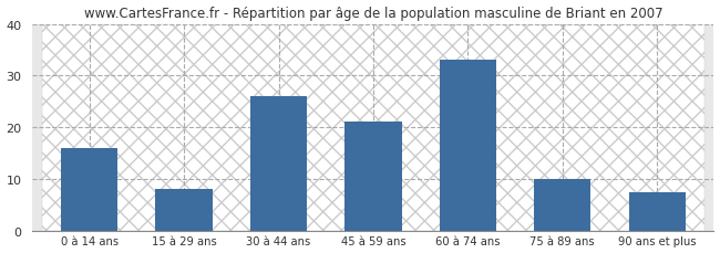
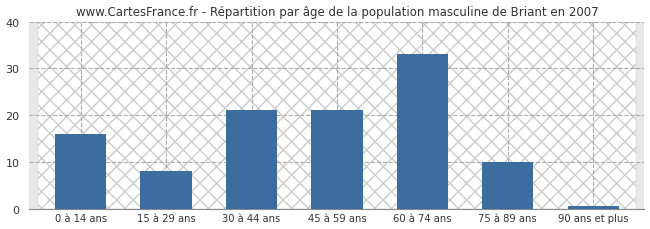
30 à 44 ans: 26.0 -> 21.0
90 ans et plus: 7.5 -> 0.5
